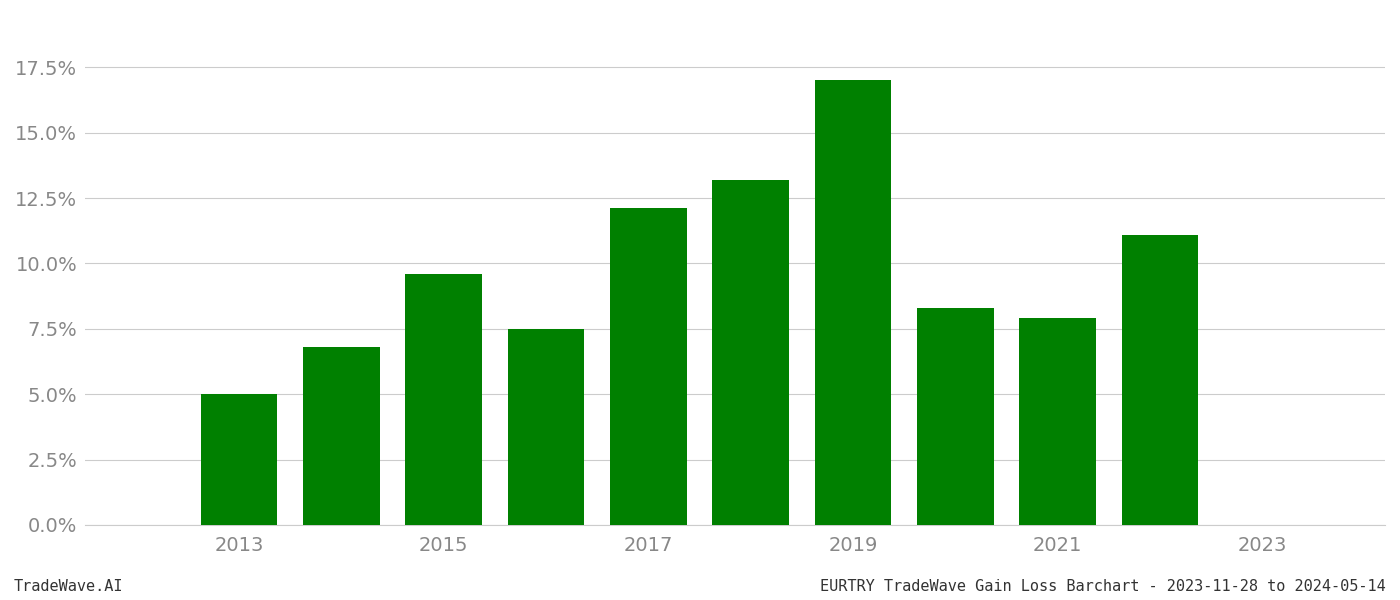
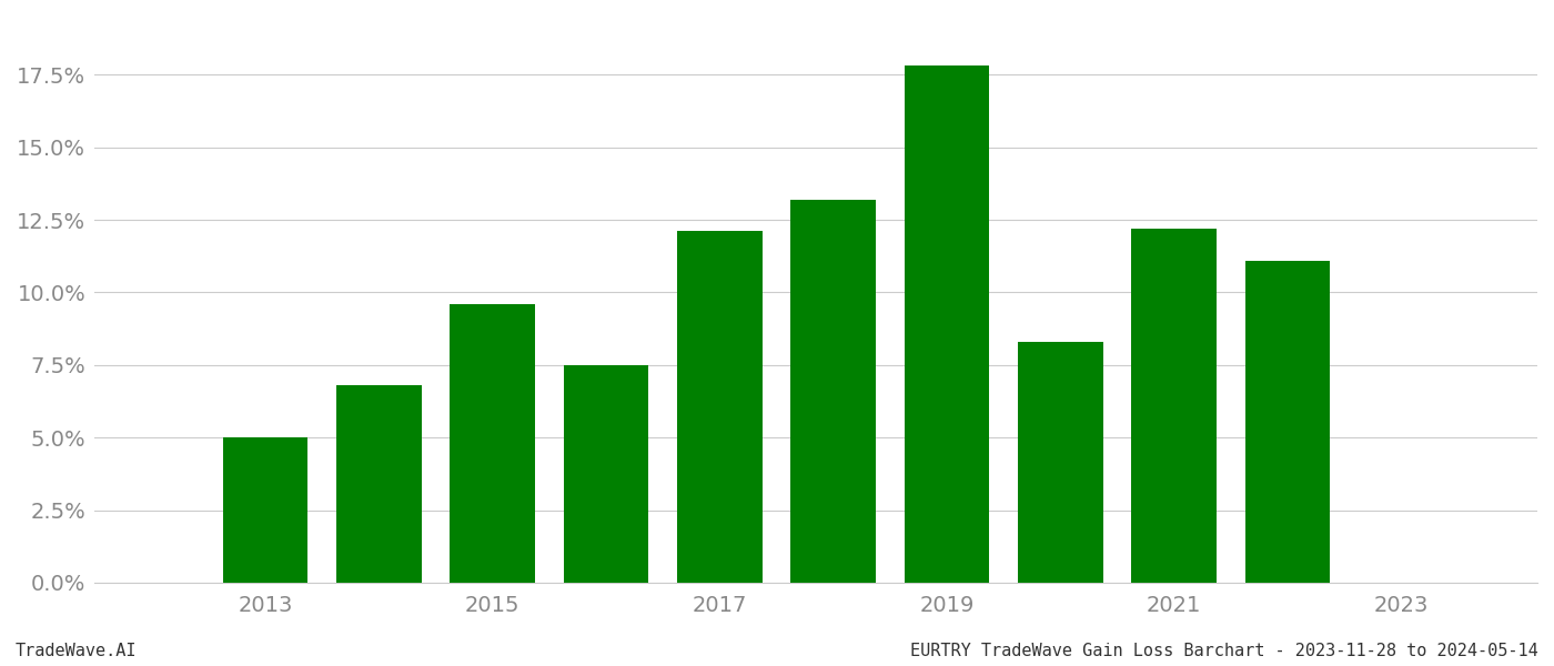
2019: 17.0% -> 17.8%
2021: 7.9% -> 12.2%
